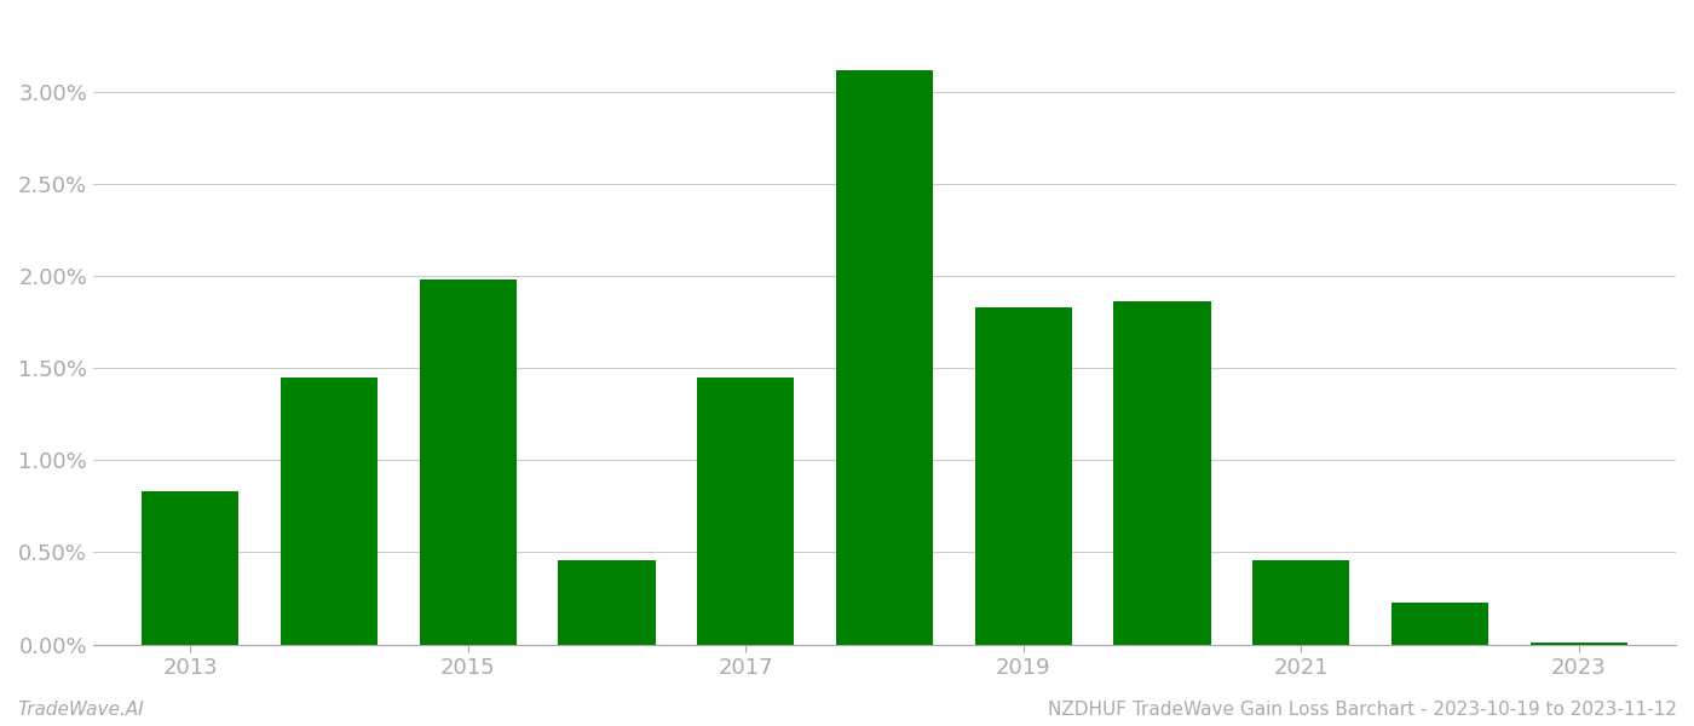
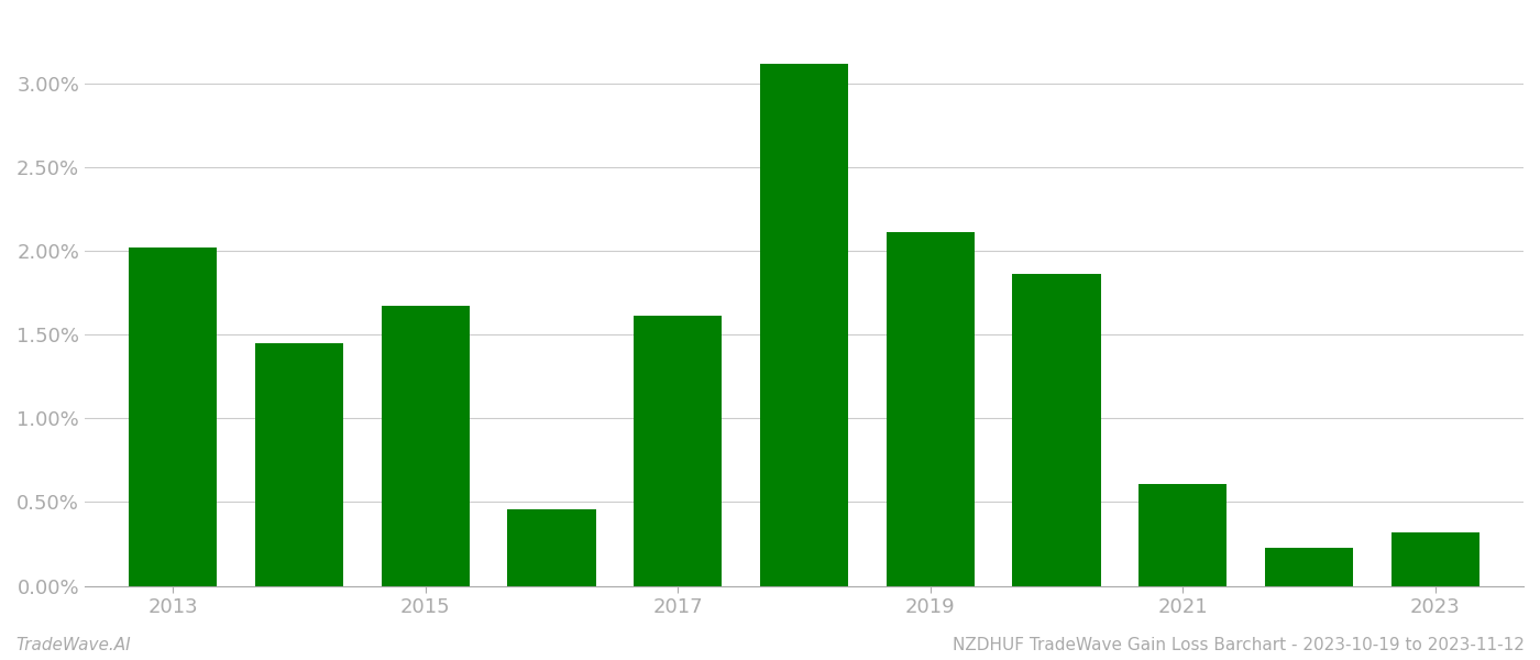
2013: 0.83% -> 2.02%
2015: 1.98% -> 1.67%
2017: 1.45% -> 1.61%
2019: 1.83% -> 2.11%
2021: 0.46% -> 0.61%
2023: 0.01% -> 0.32%
